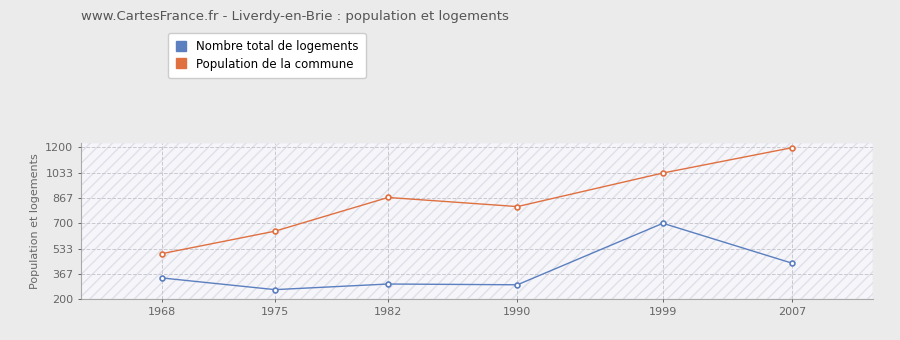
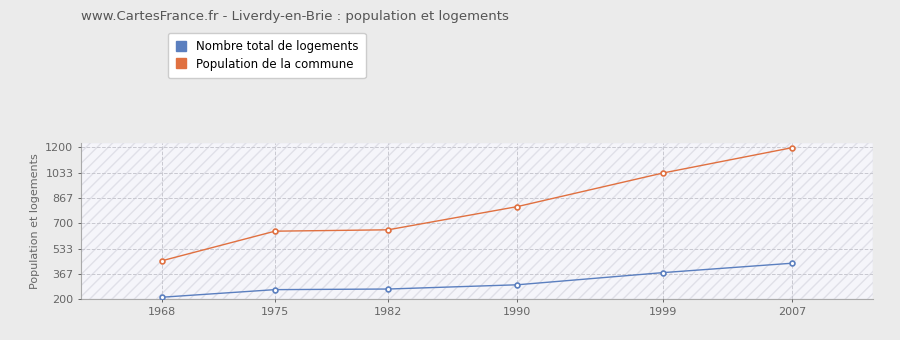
Nombre total de logements/1968: 340 -> 210
Population de la commune/1968: 500 -> 450
Nombre total de logements/1982: 300 -> 270
Population de la commune/1982: 870 -> 660
Nombre total de logements/1999: 700 -> 380
